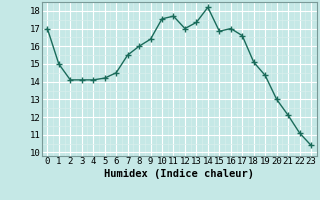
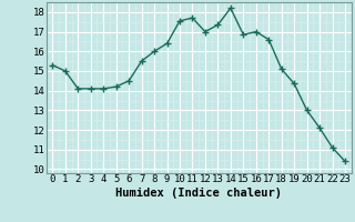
0: 17.0 -> 15.3
